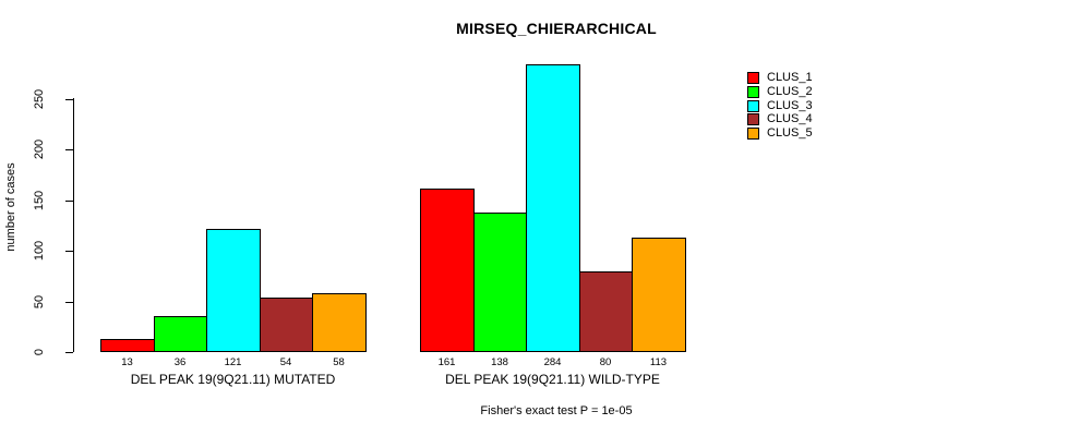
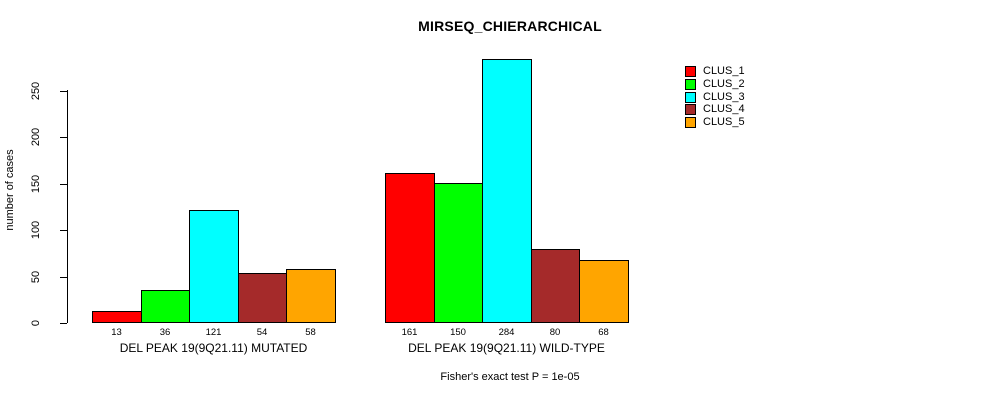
CLUS_2/DEL PEAK 19(9Q21.11) WILD-TYPE: 138 -> 150
CLUS_5/DEL PEAK 19(9Q21.11) WILD-TYPE: 113 -> 68
